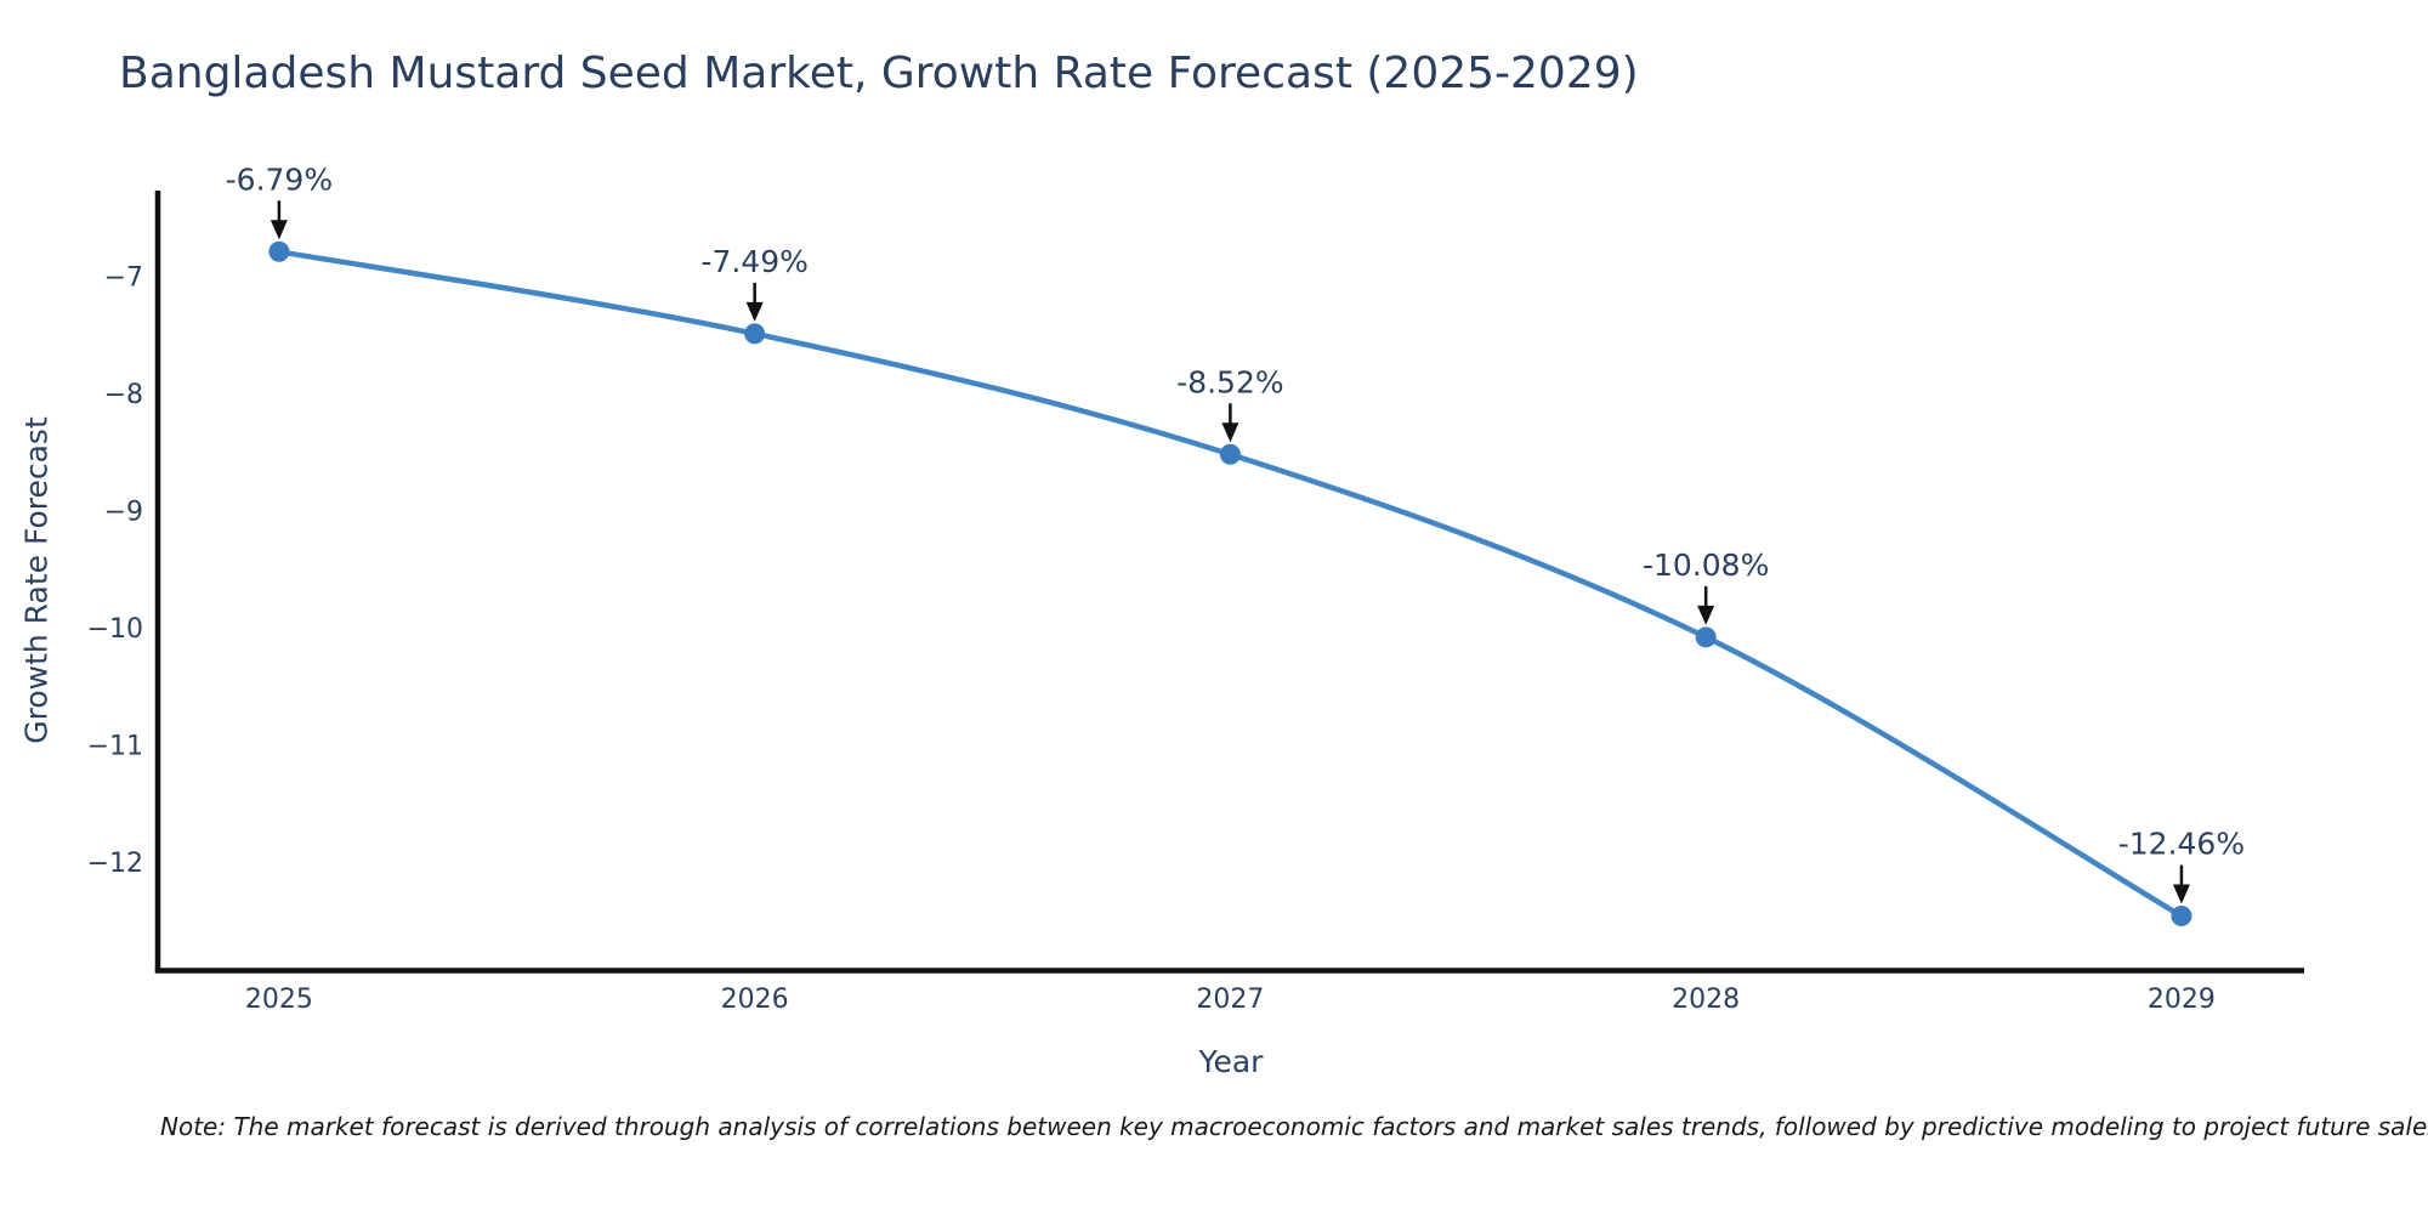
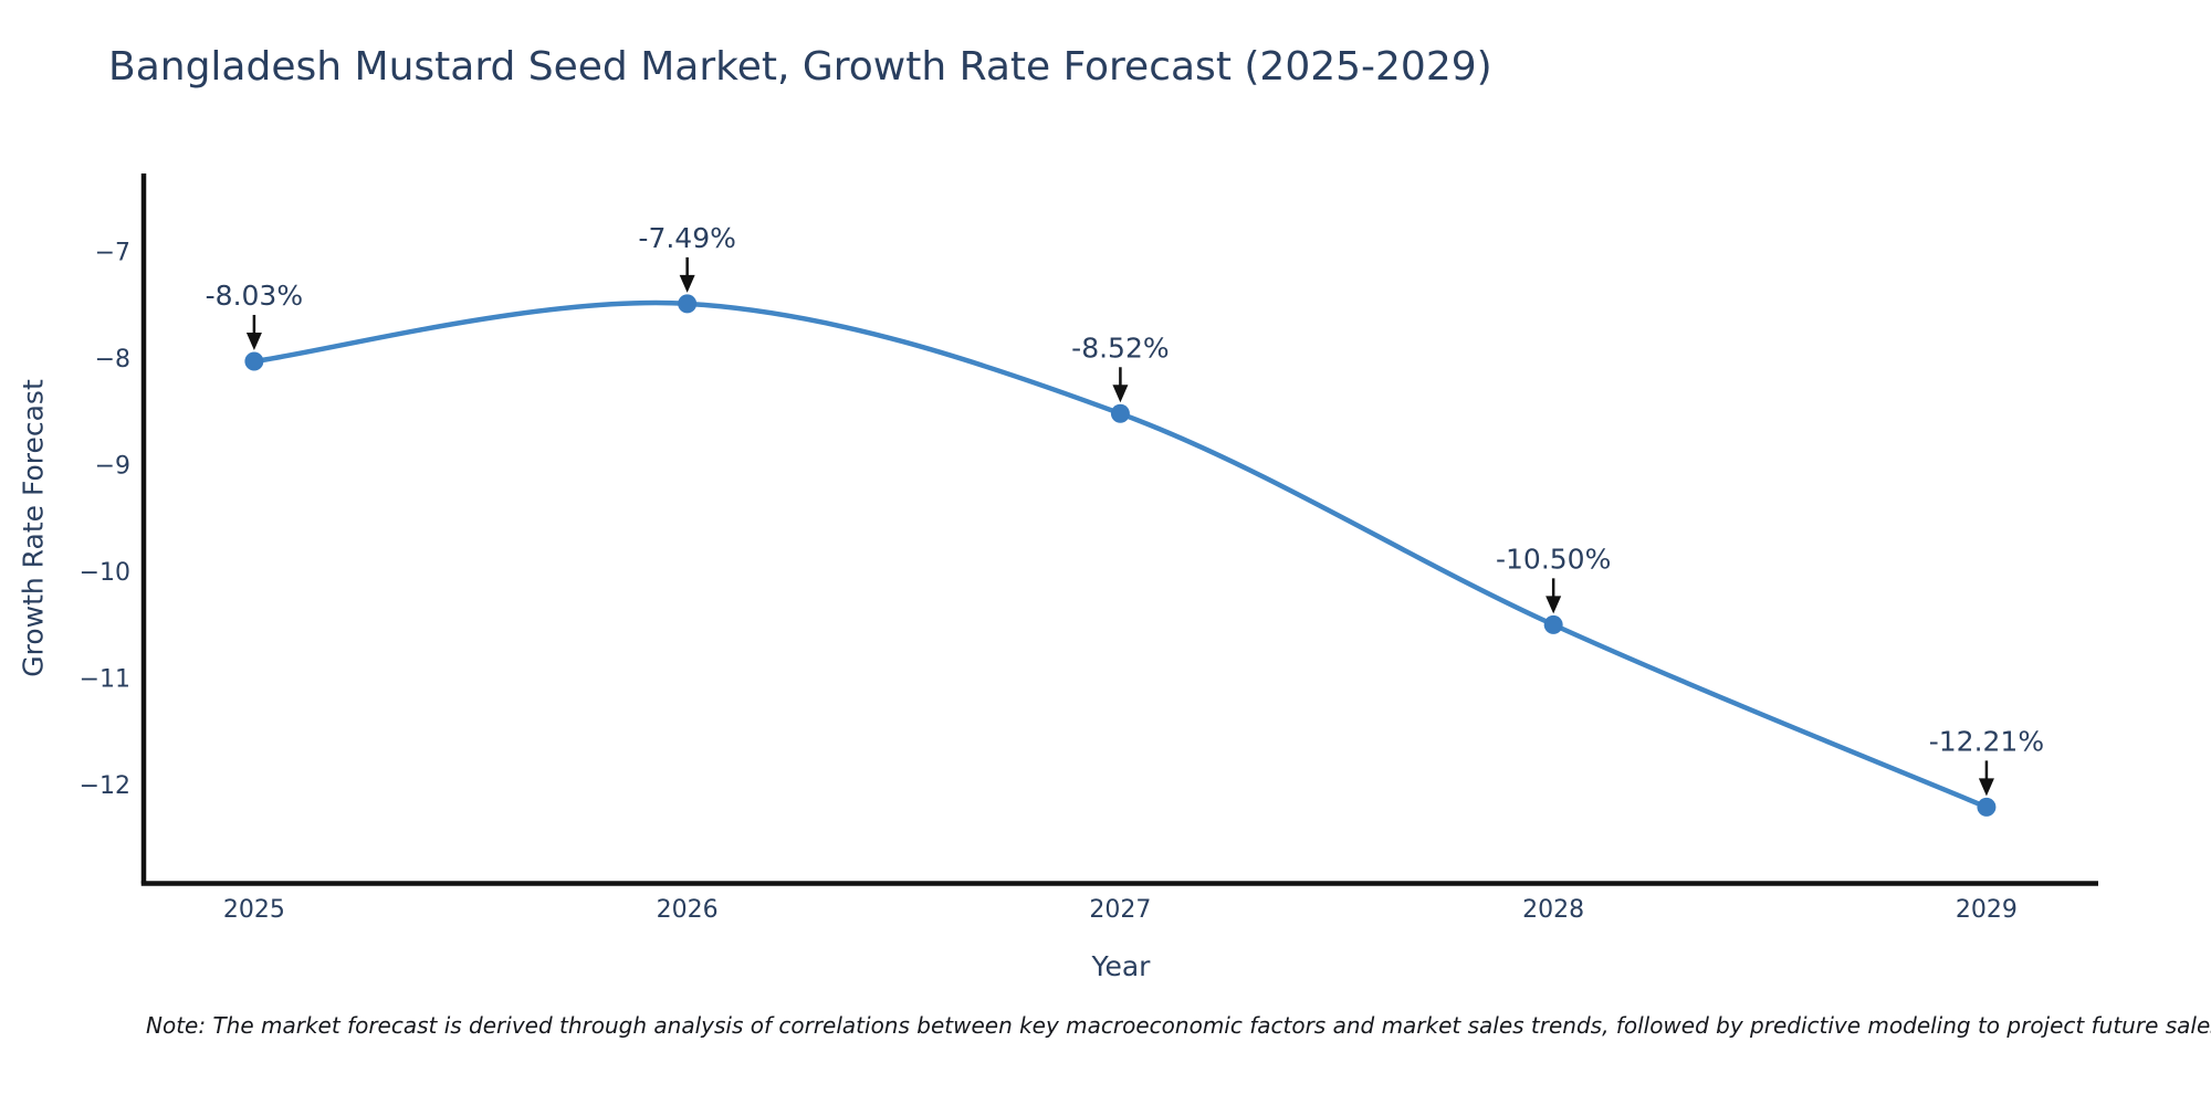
2025: -6.79% -> -8.03%
2028: -10.08% -> -10.50%
2029: -12.46% -> -12.21%
